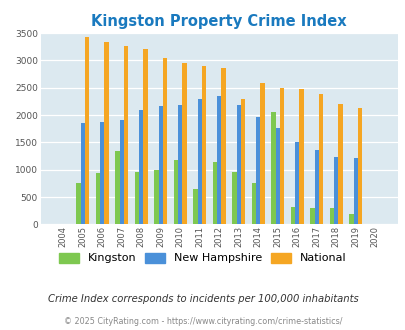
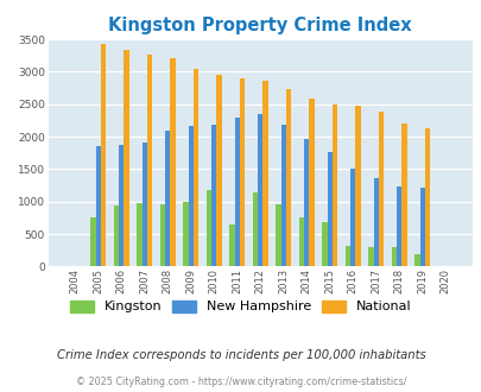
Kingston/2007: 1340 -> 980
National/2013: 2300 -> 2730
Kingston/2015: 2060 -> 680
